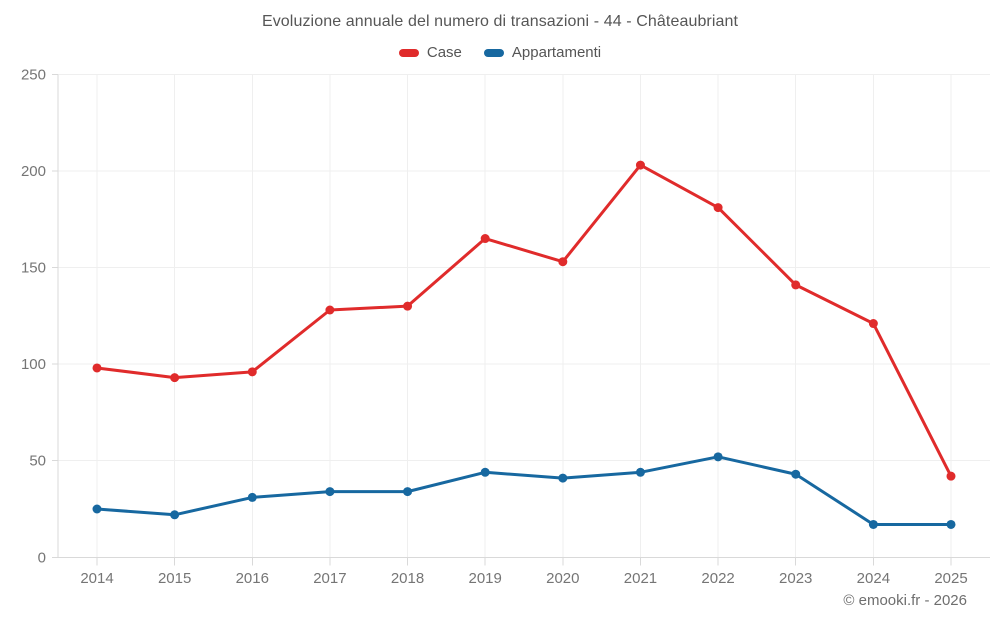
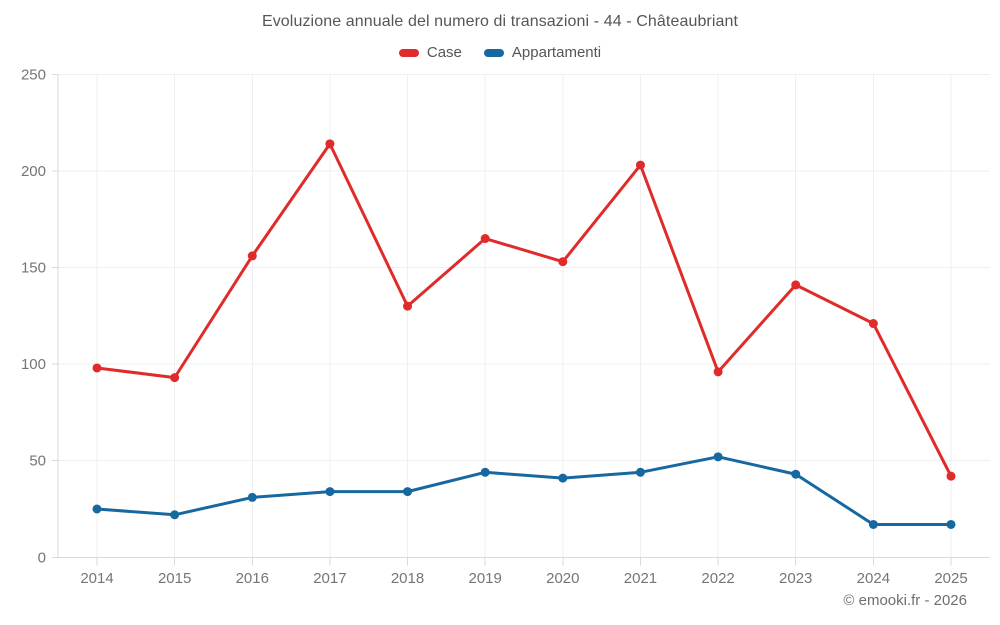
Case/2016: 96 -> 156
Case/2017: 128 -> 214
Case/2022: 181 -> 96
